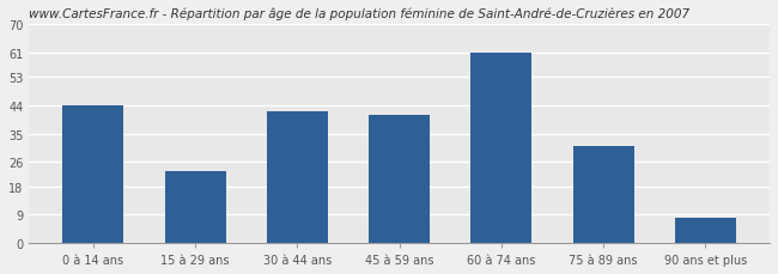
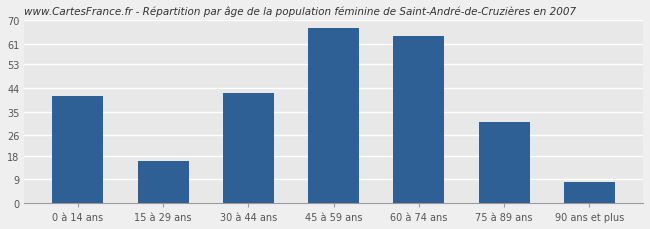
0 à 14 ans: 44 -> 41
15 à 29 ans: 23 -> 16
45 à 59 ans: 41 -> 67
60 à 74 ans: 61 -> 64
